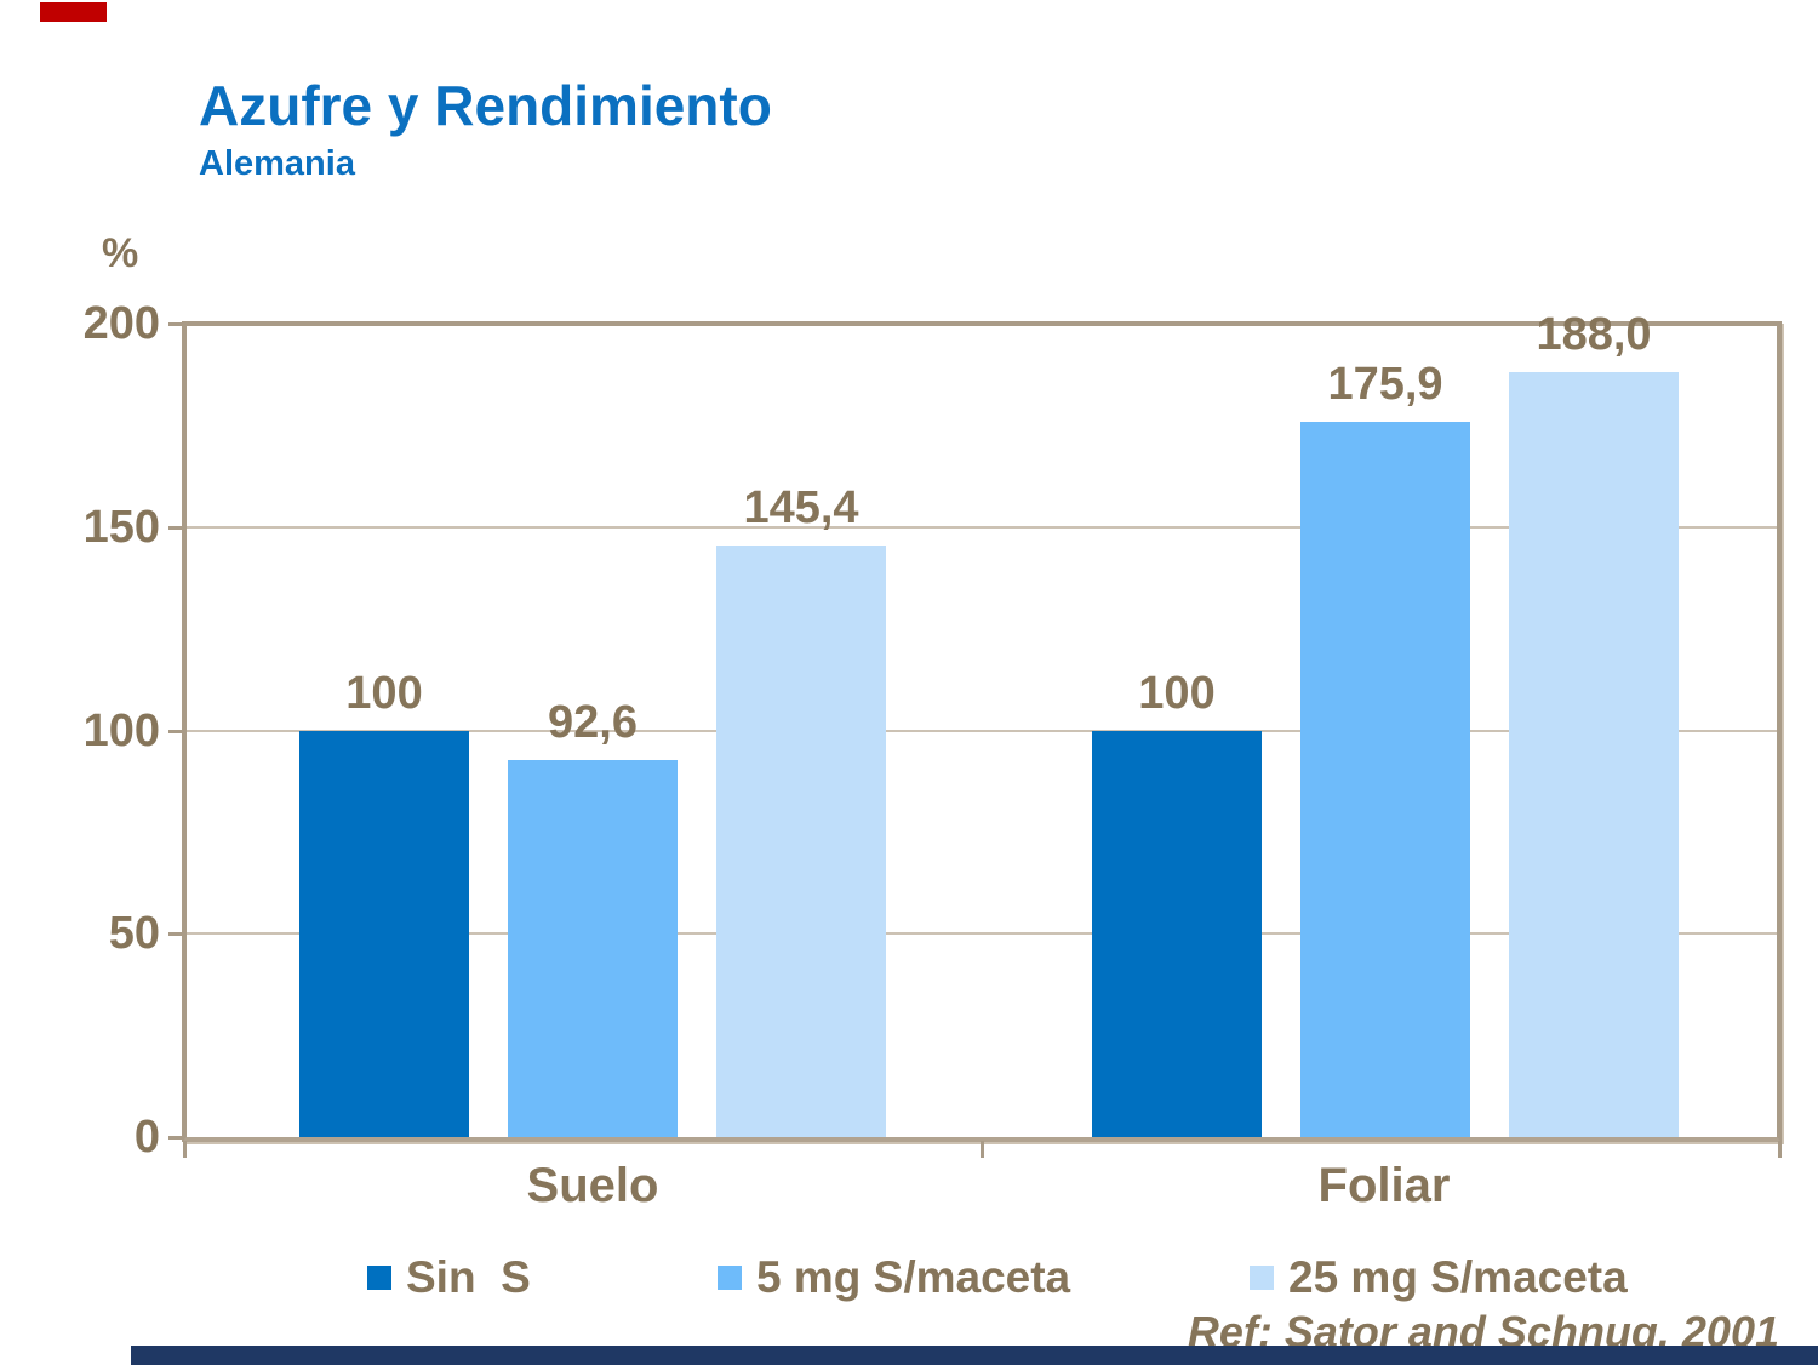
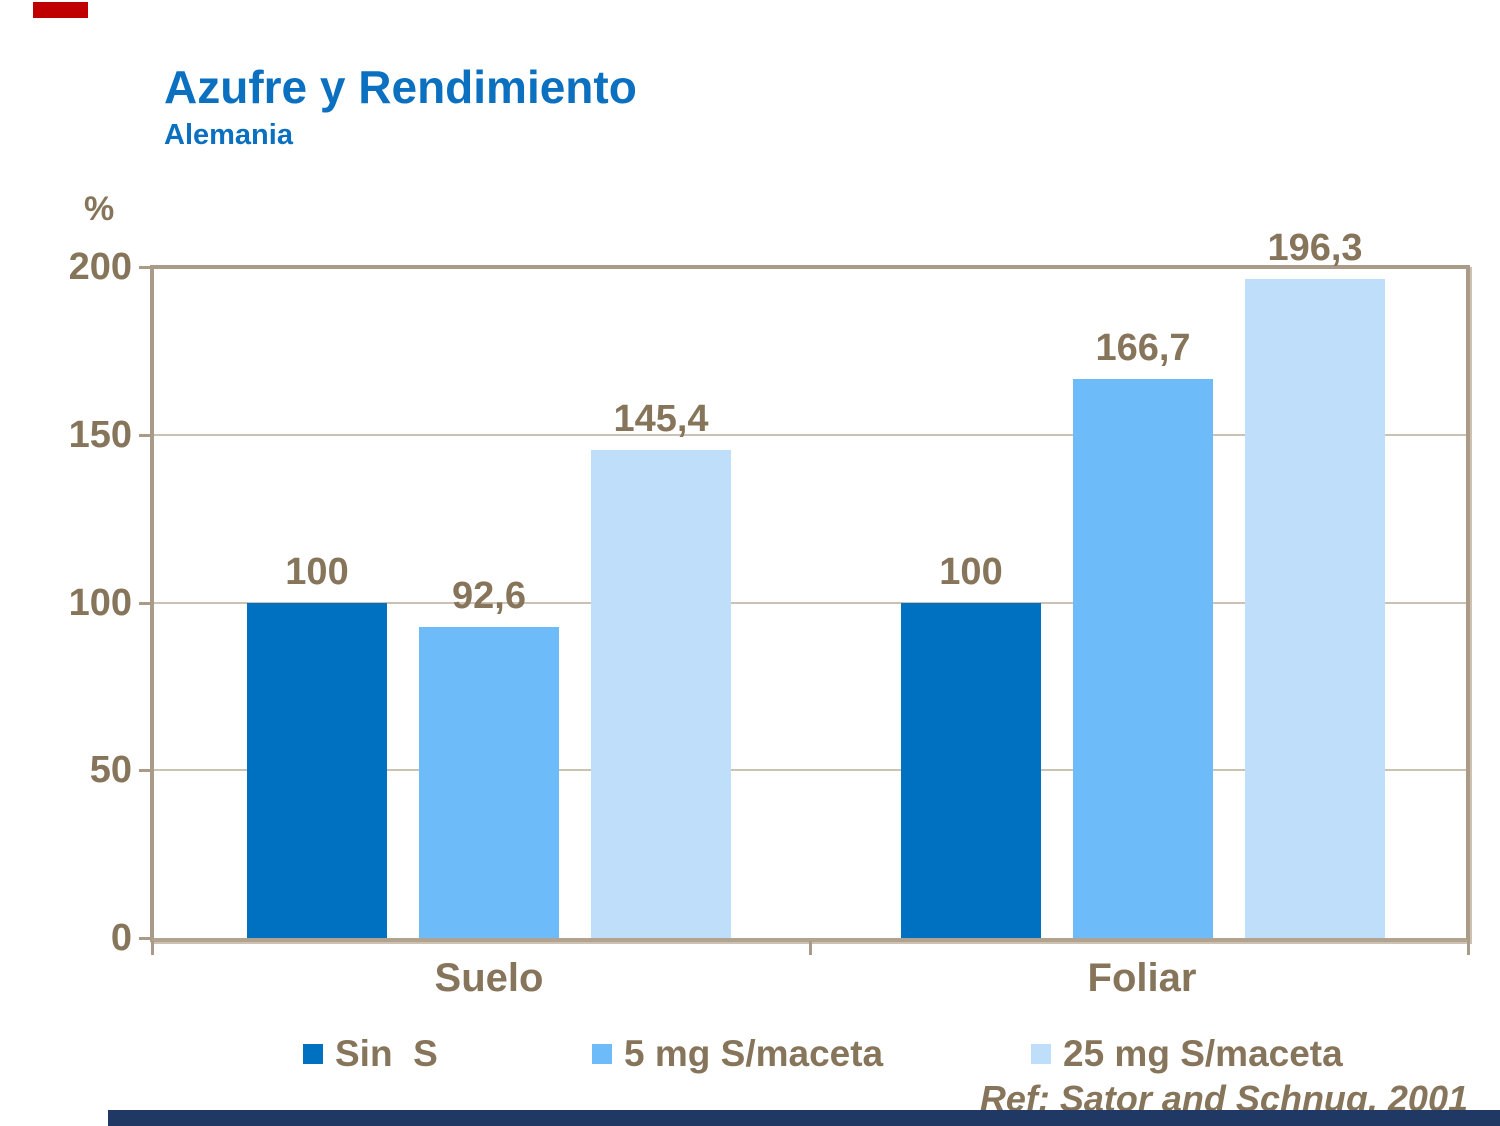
5 mg S/maceta/Foliar: 175,9 -> 166,7
25 mg S/maceta/Foliar: 188,0 -> 196,3
